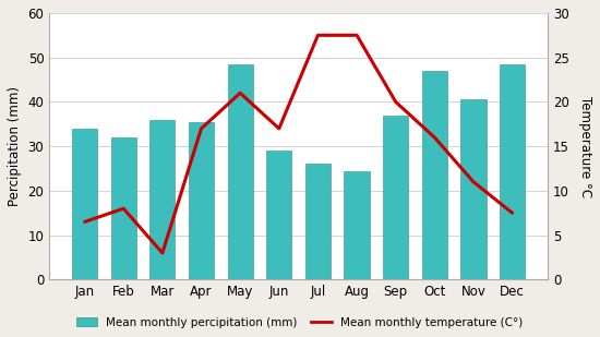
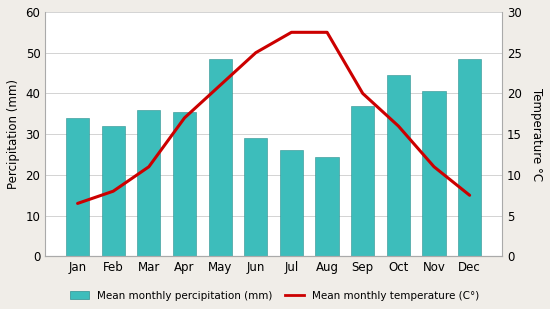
Mean monthly temperature (C°)/Mar: 3.0 -> 11.0
Mean monthly temperature (C°)/Jun: 17.0 -> 25.0
Mean monthly percipitation (mm)/Oct: 47.0 -> 44.5
